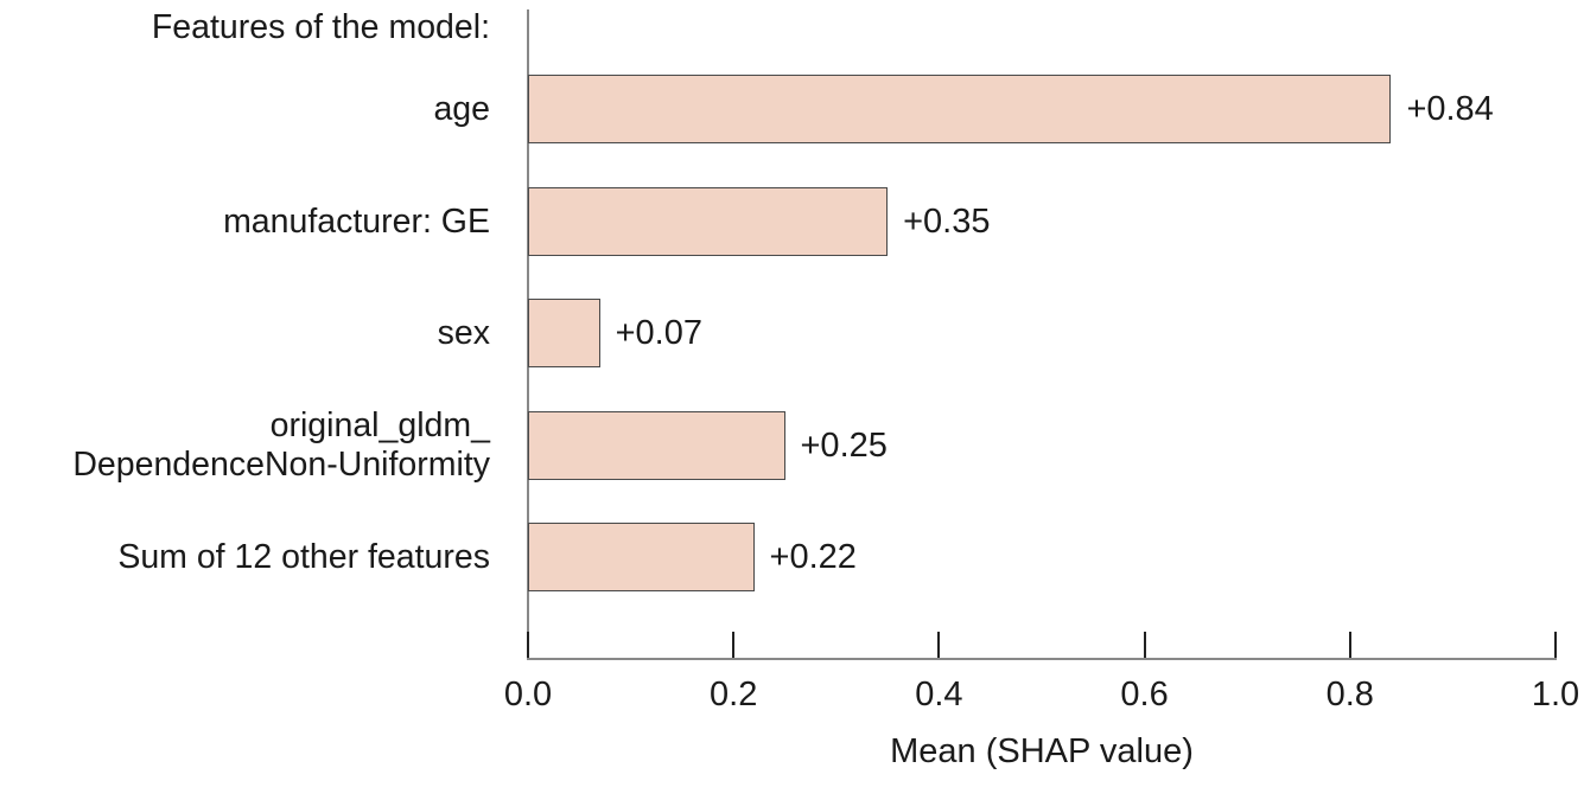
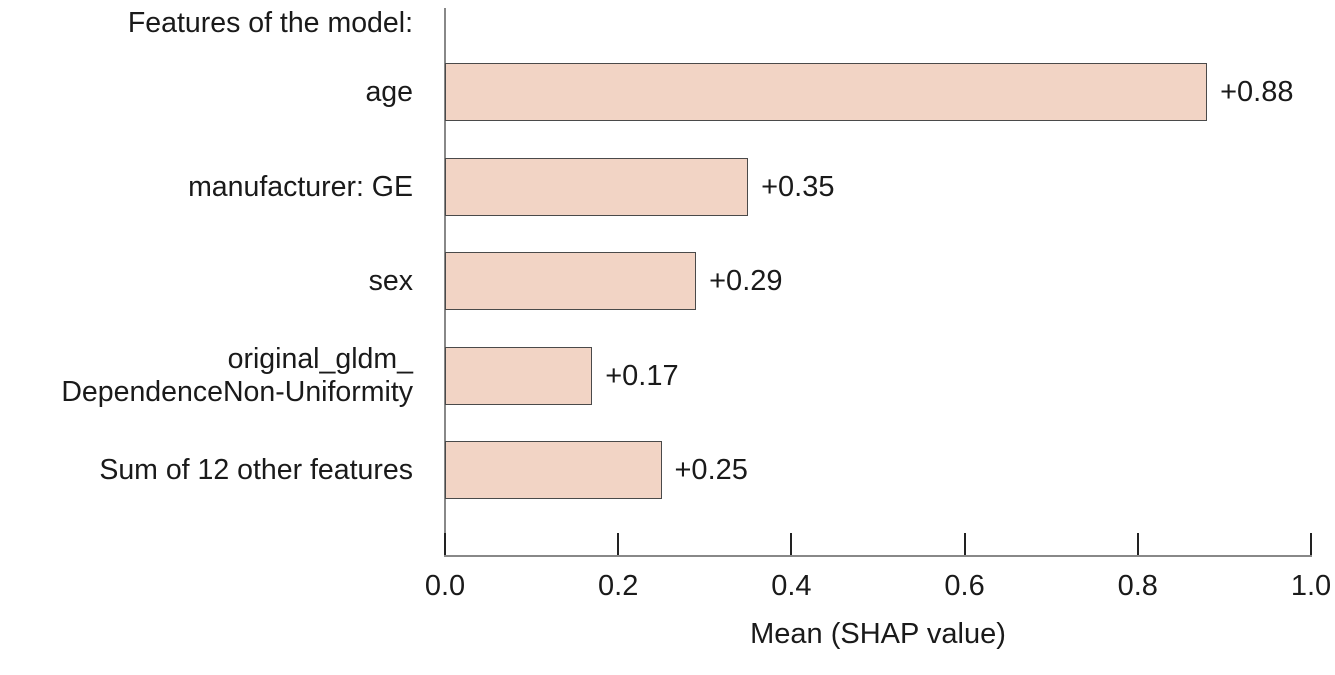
age: +0.84 -> +0.88
sex: +0.07 -> +0.29
original_gldm_ DependenceNon-Uniformity: +0.25 -> +0.17
Sum of 12 other features: +0.22 -> +0.25
